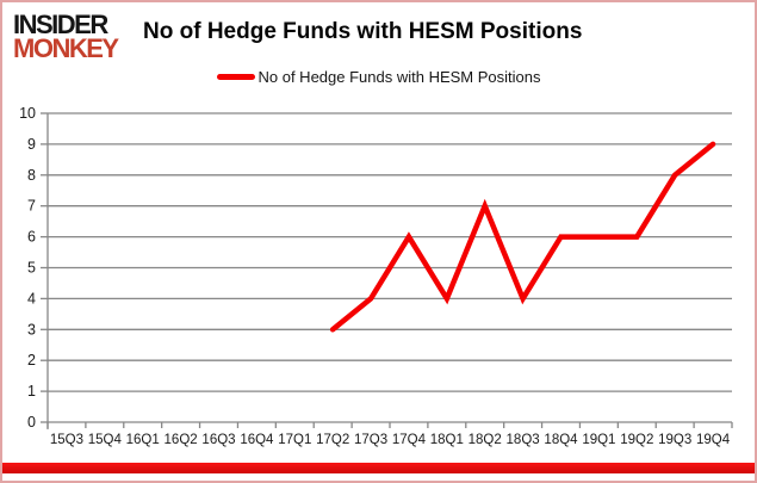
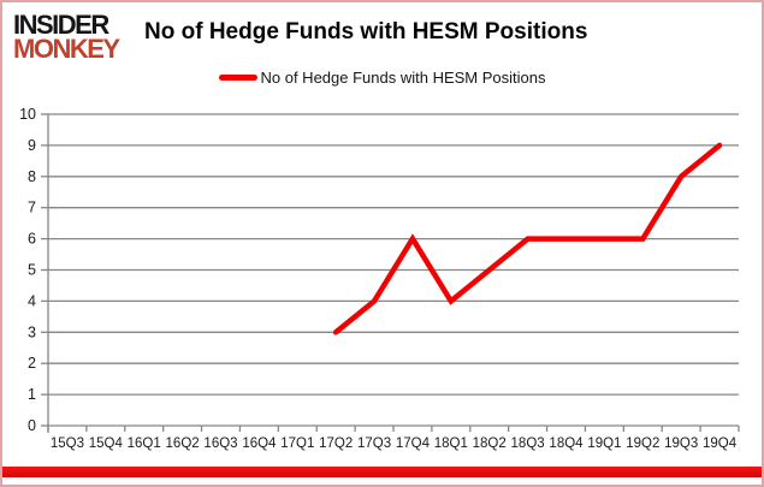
18Q2: 7 -> 5
18Q3: 4 -> 6
